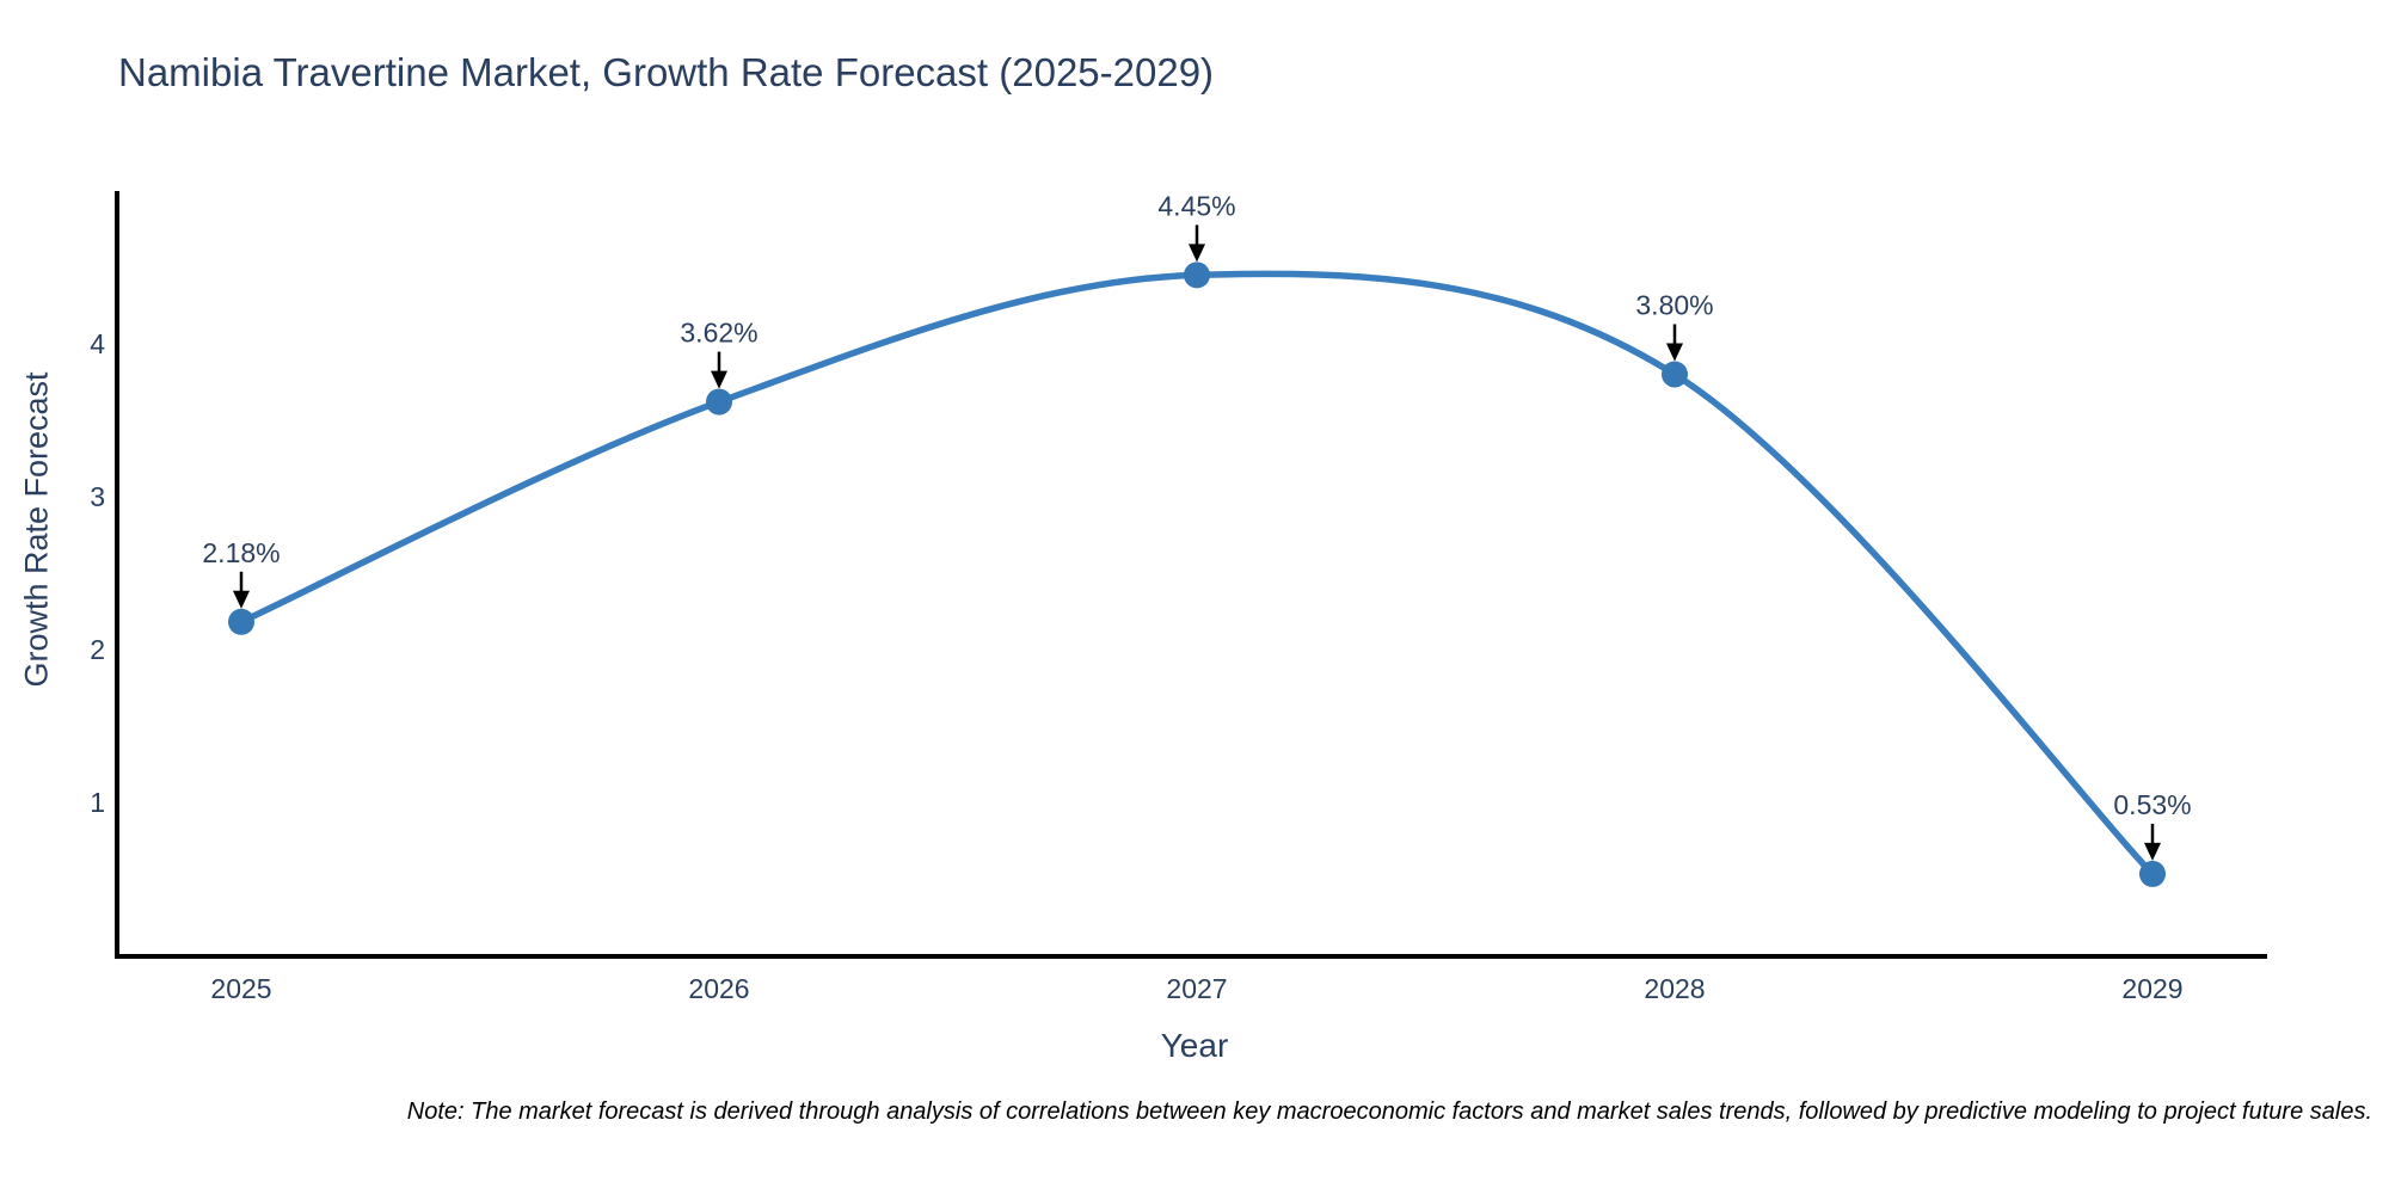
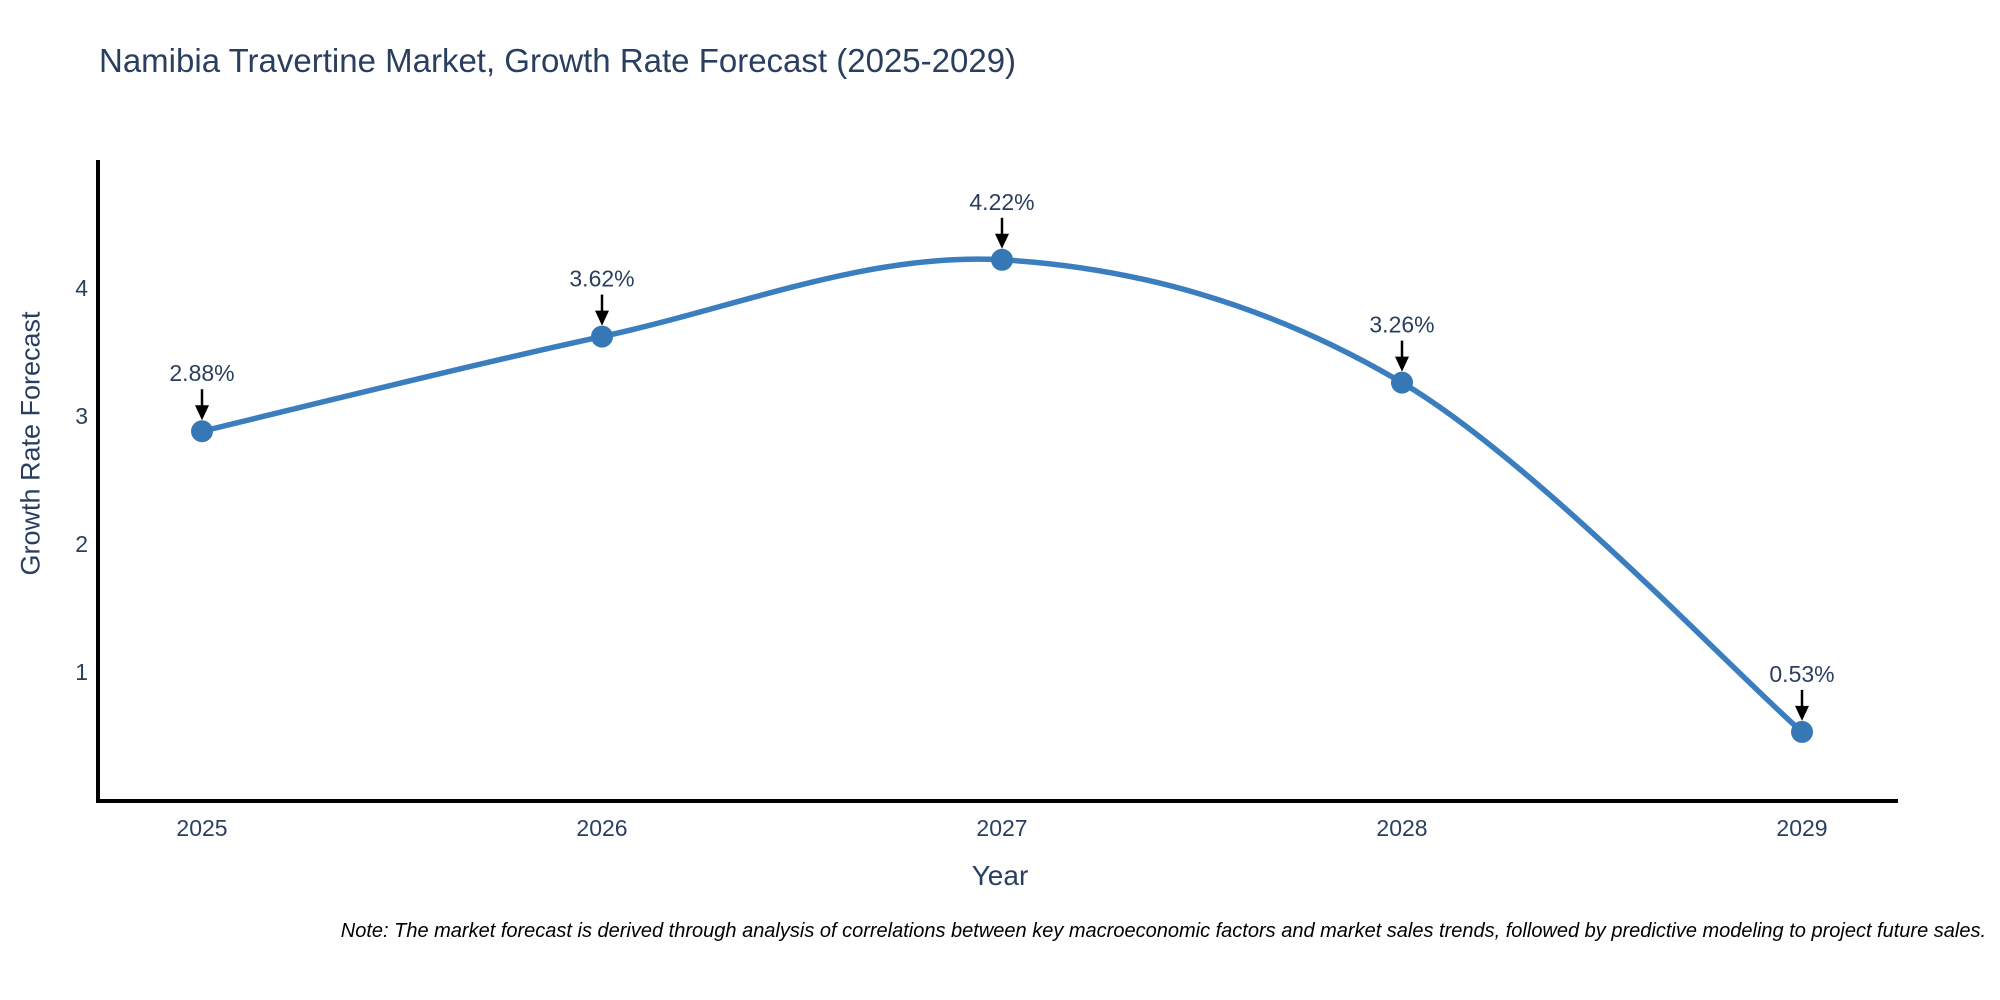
2025: 2.18% -> 2.88%
2027: 4.45% -> 4.22%
2028: 3.80% -> 3.26%
